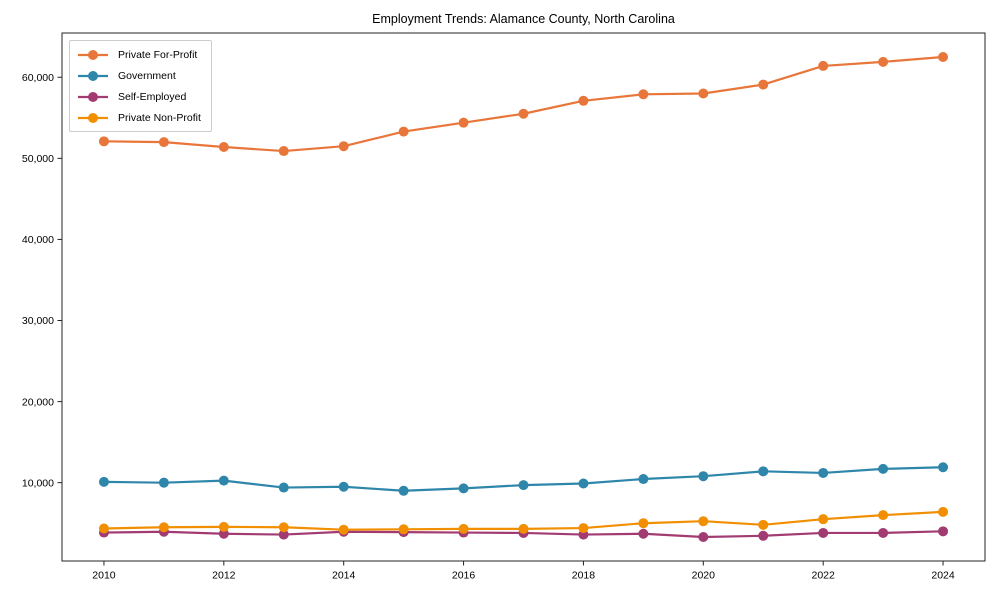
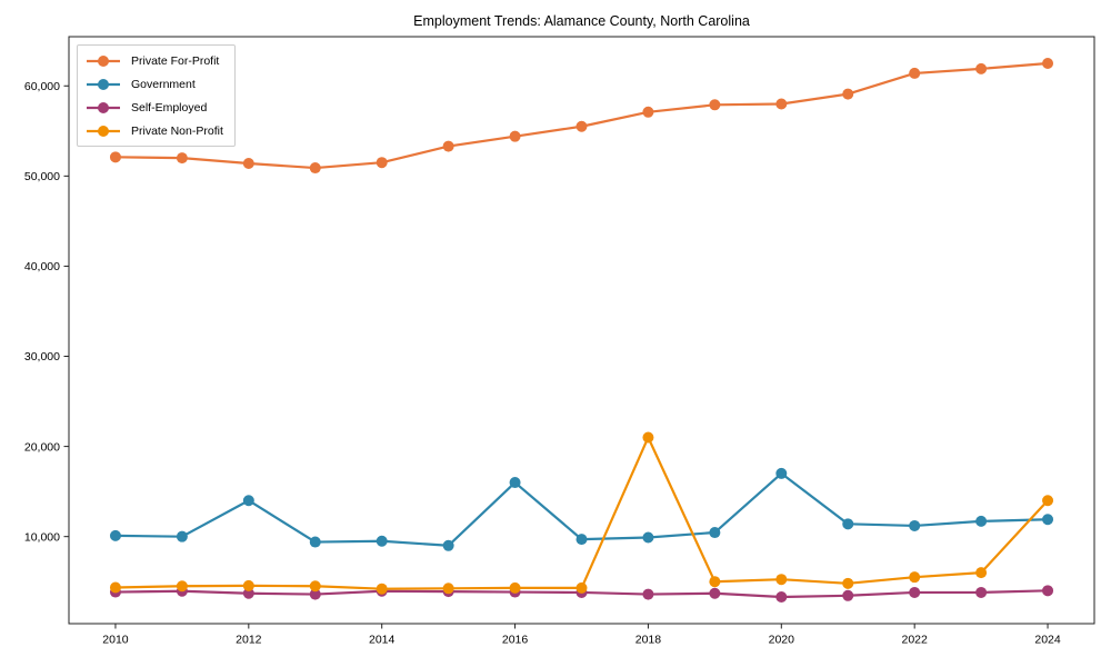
Government/2012: 10000 -> 14000
Government/2016: 9000 -> 16000
Private Non-Profit/2018: 4000 -> 21000
Government/2020: 11000 -> 17000
Private Non-Profit/2024: 6000 -> 14000
